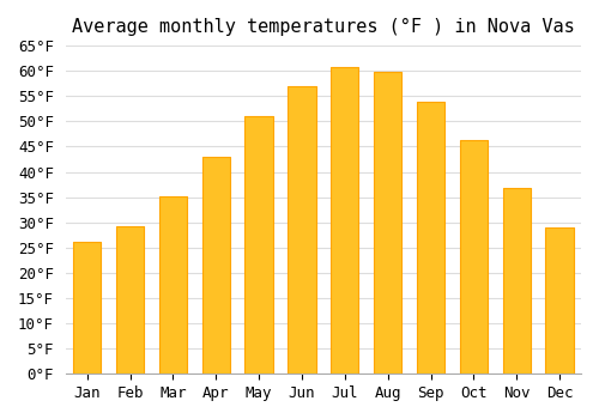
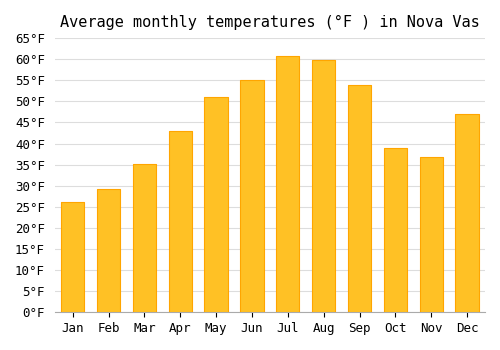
Jun: 57.0°F -> 55.0°F
Oct: 46.3°F -> 39.0°F
Dec: 29.0°F -> 47.0°F
